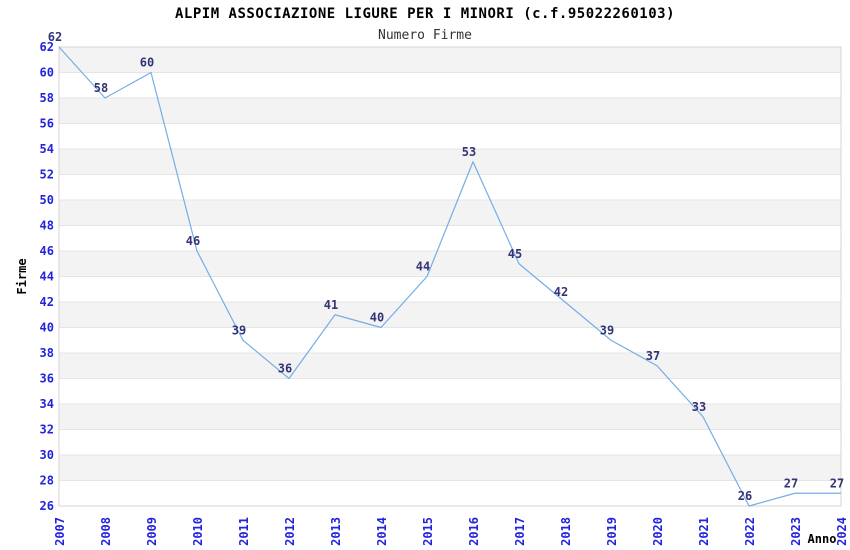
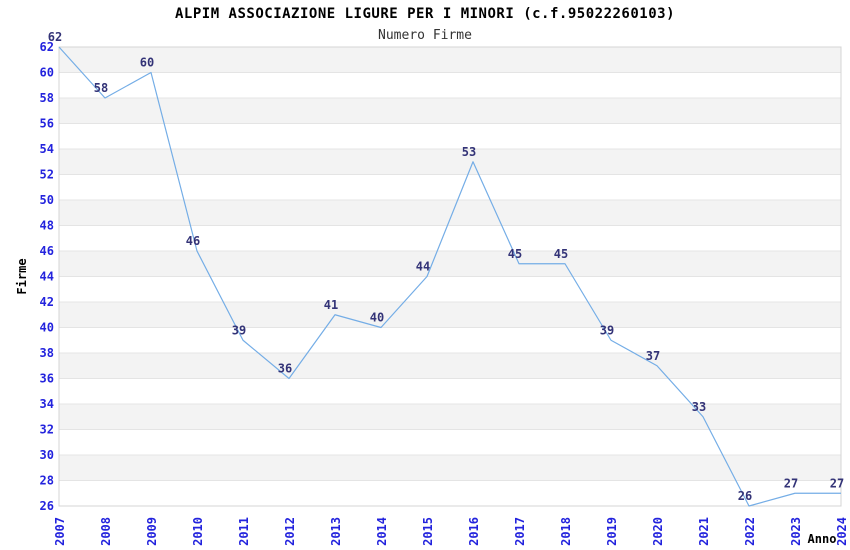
2018: 42 -> 45
